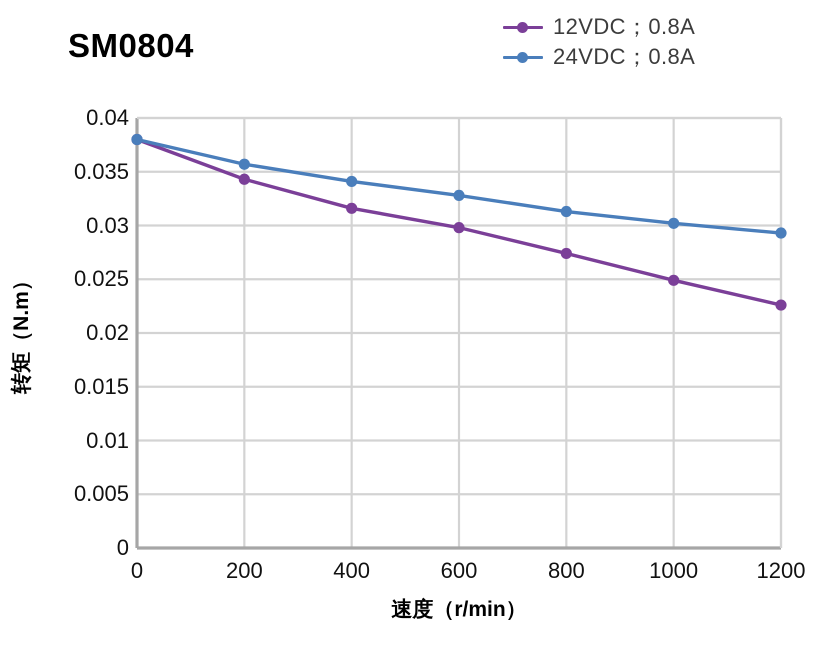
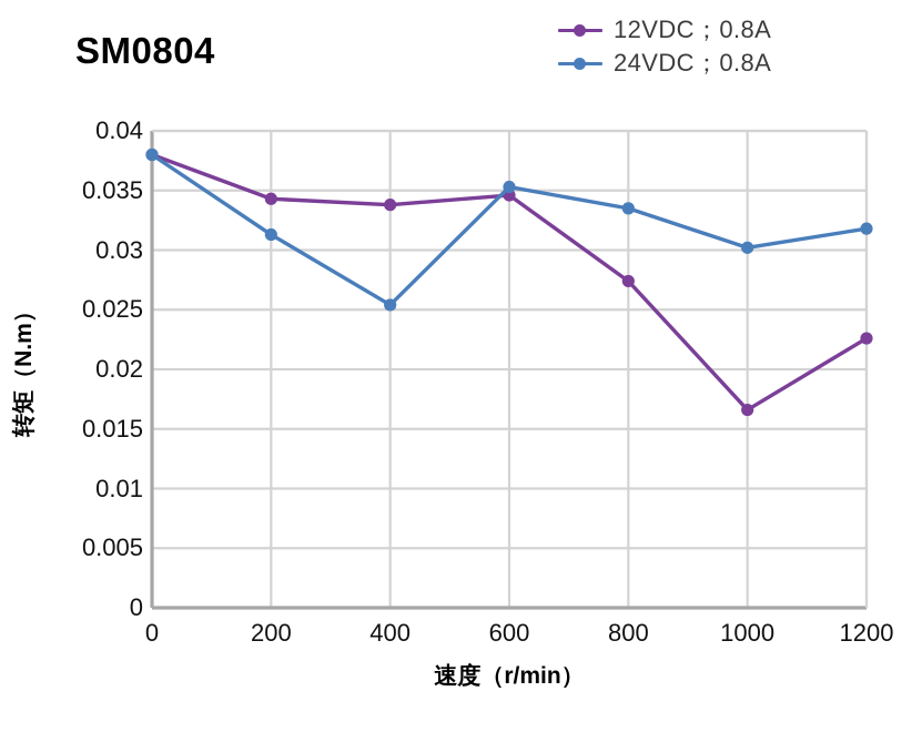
24VDC；0.8A/200: 0.0357 -> 0.0313
12VDC；0.8A/400: 0.0316 -> 0.0338
24VDC；0.8A/400: 0.0341 -> 0.0254
12VDC；0.8A/600: 0.0298 -> 0.0346
24VDC；0.8A/600: 0.0328 -> 0.0353
24VDC；0.8A/800: 0.0313 -> 0.0335
12VDC；0.8A/1000: 0.0249 -> 0.0166
24VDC；0.8A/1200: 0.0293 -> 0.0318
